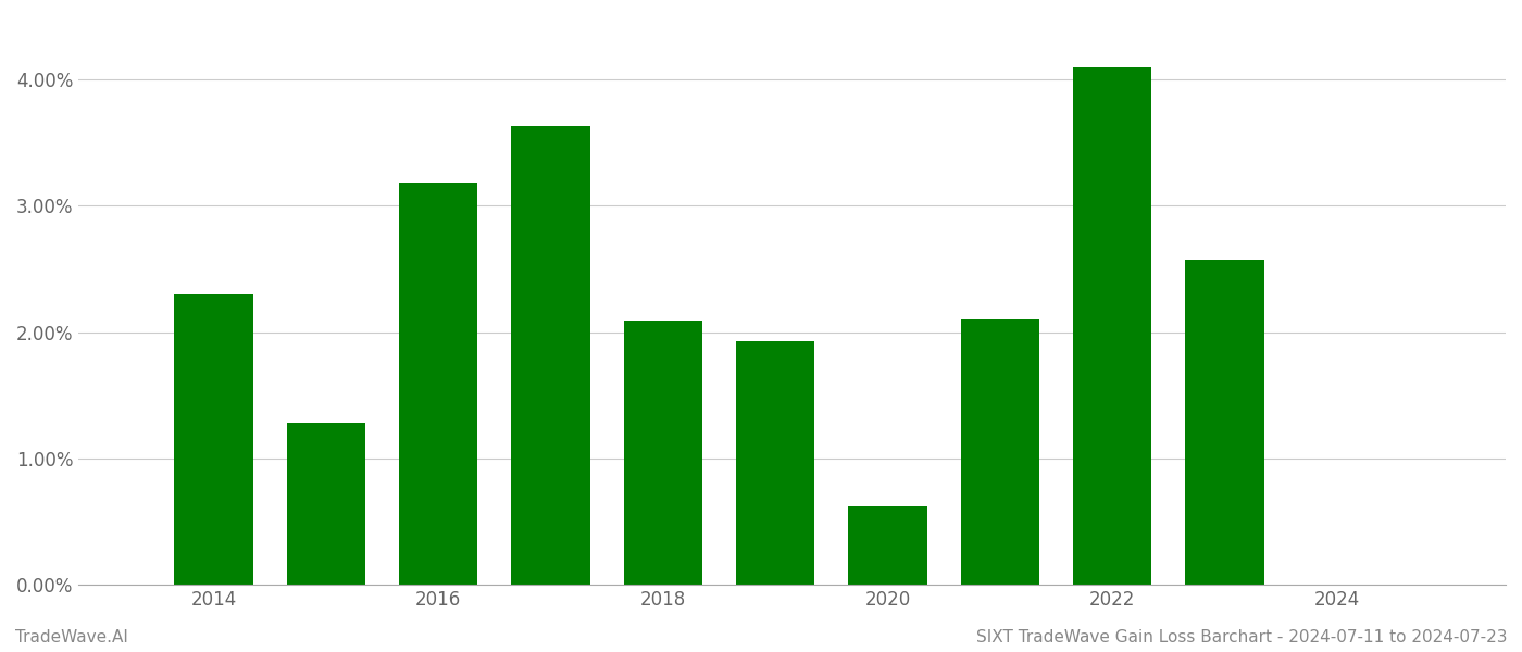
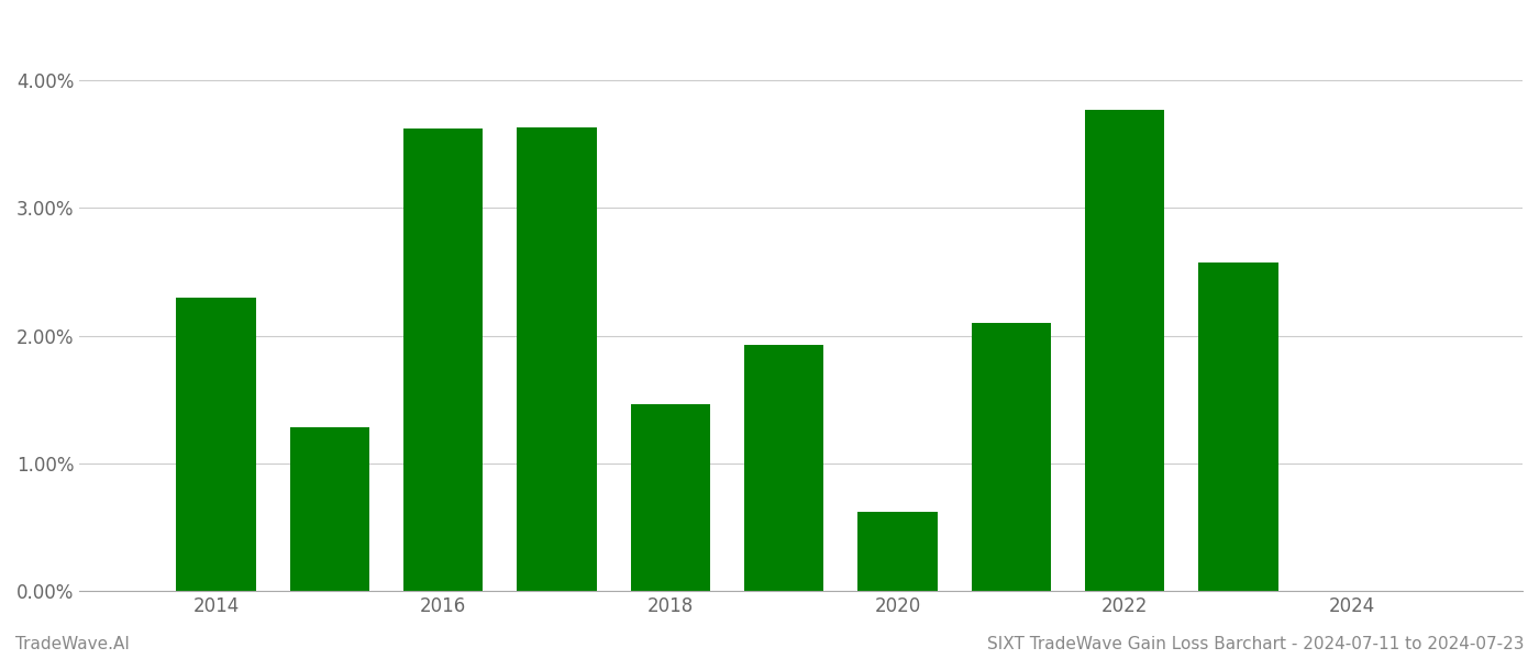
2016: 3.18% -> 3.62%
2018: 2.09% -> 1.46%
2022: 4.10% -> 3.77%
